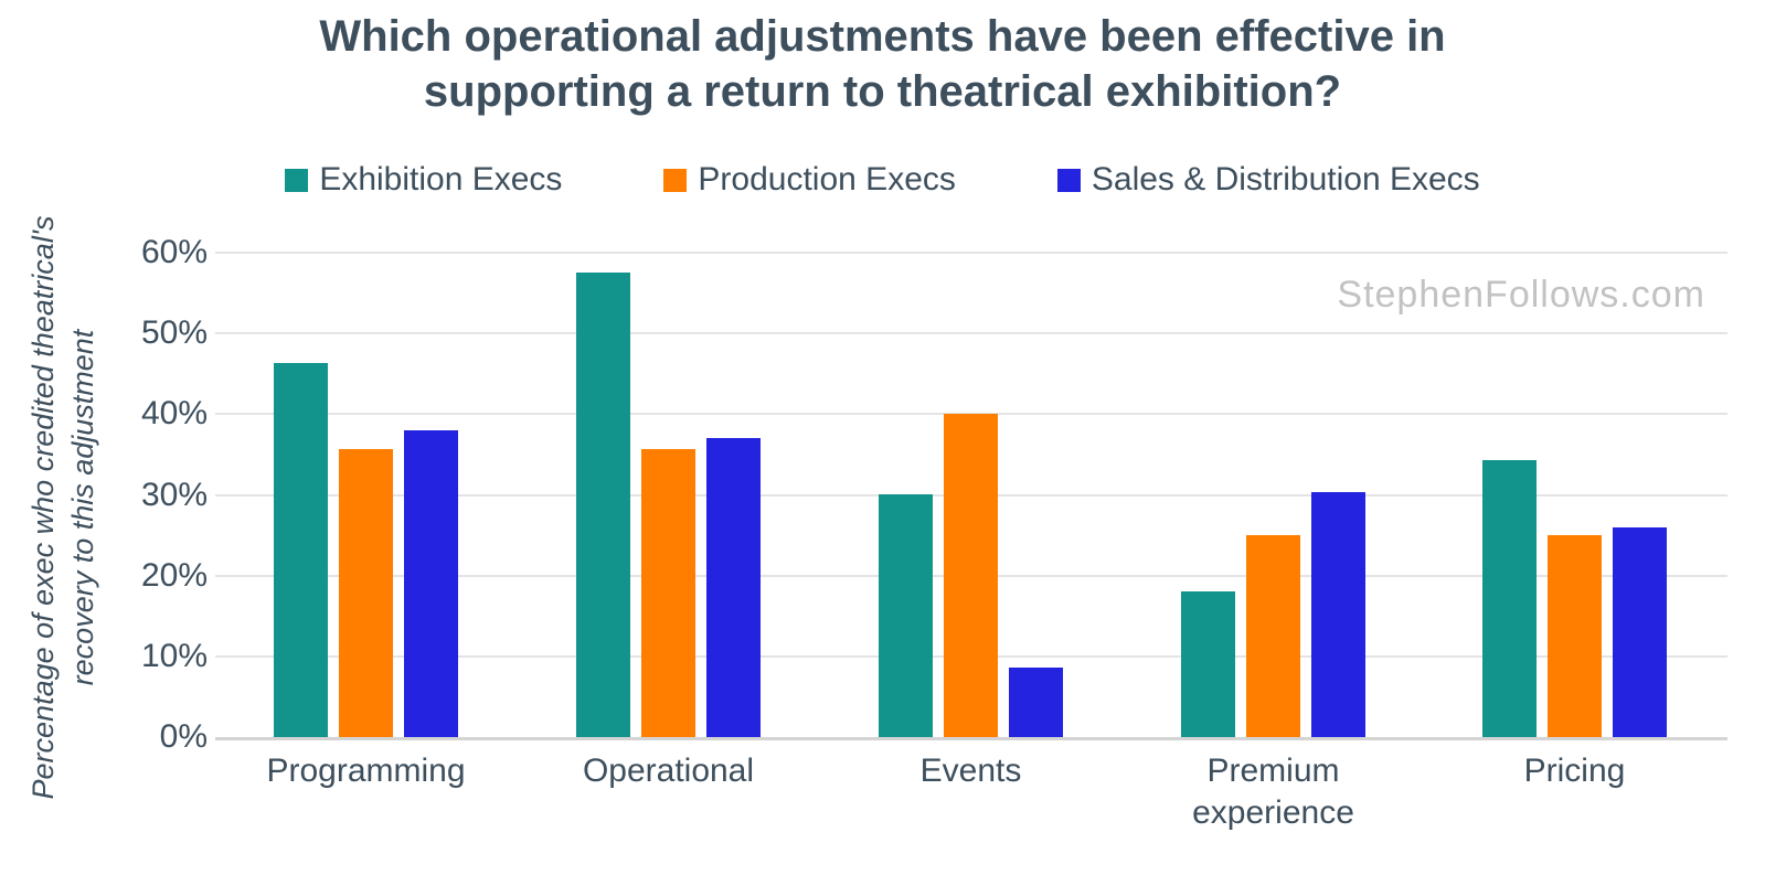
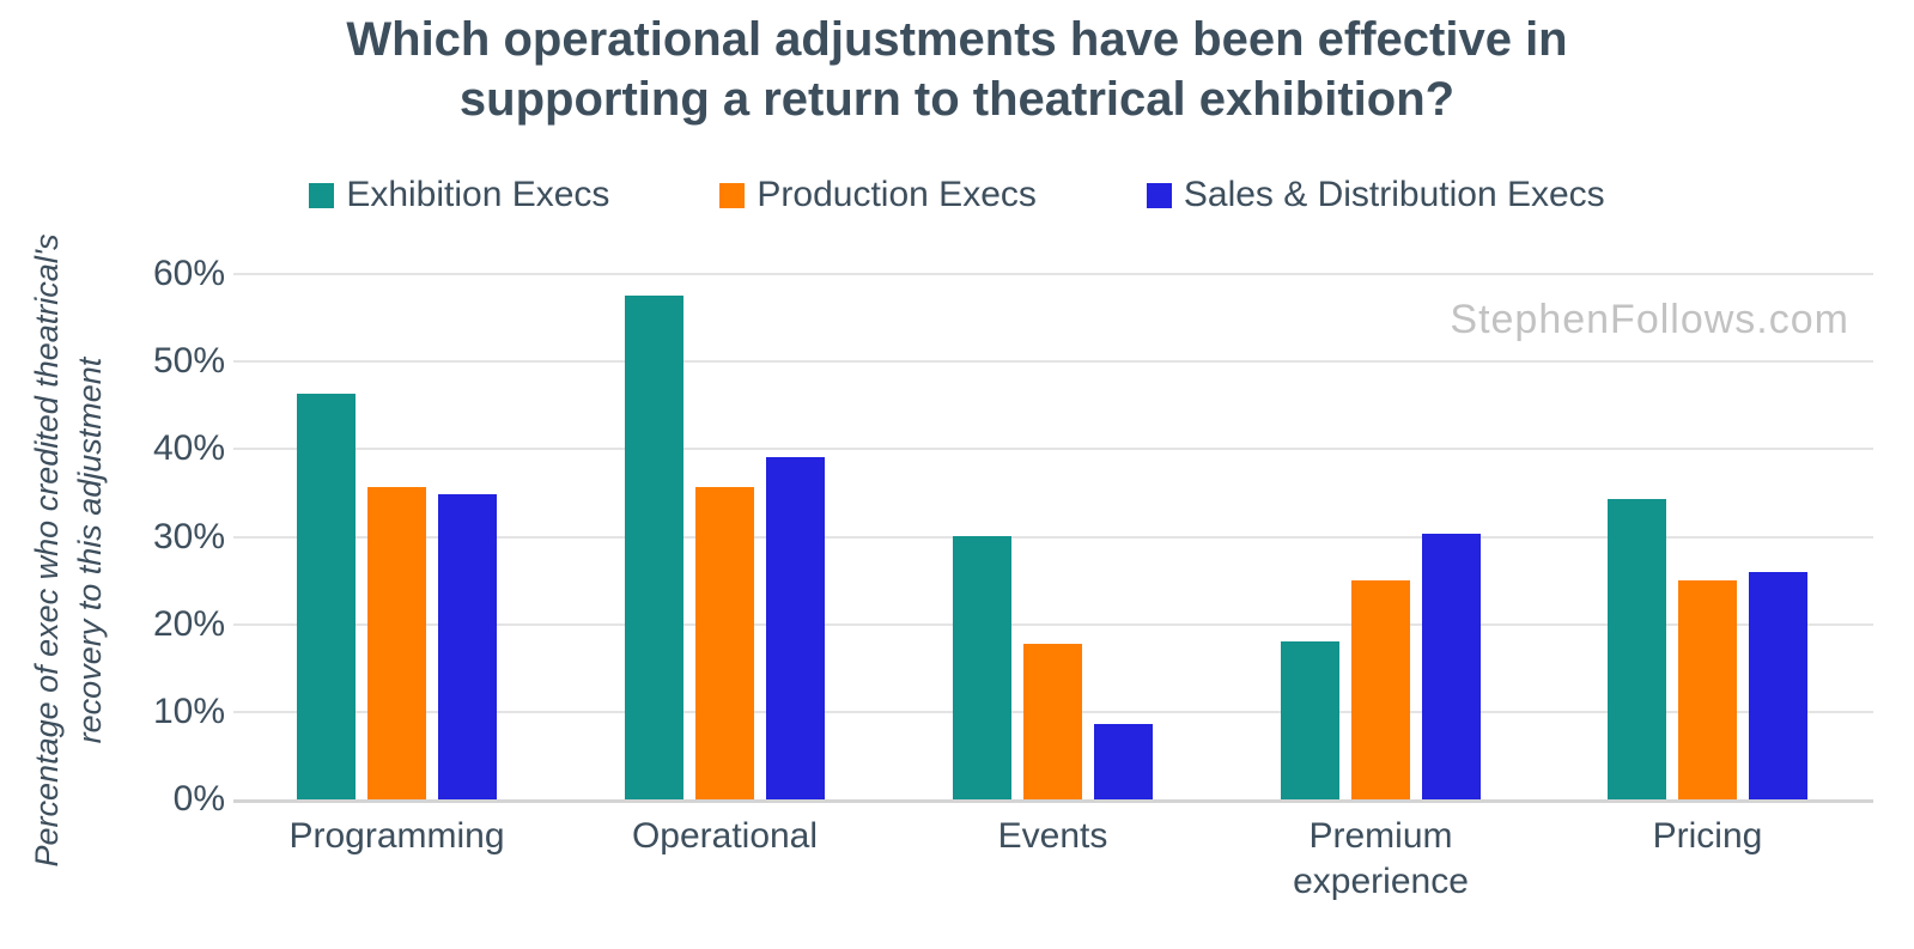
Sales & Distribution Execs/Programming: 38% -> 35%
Sales & Distribution Execs/Operational: 37% -> 39%
Production Execs/Events: 40% -> 18%
